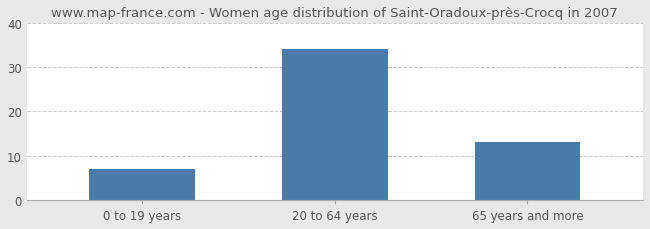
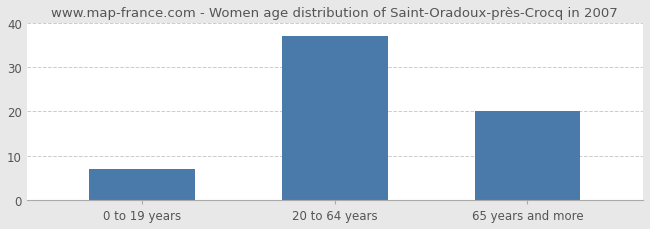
20 to 64 years: 34 -> 37
65 years and more: 13 -> 20
